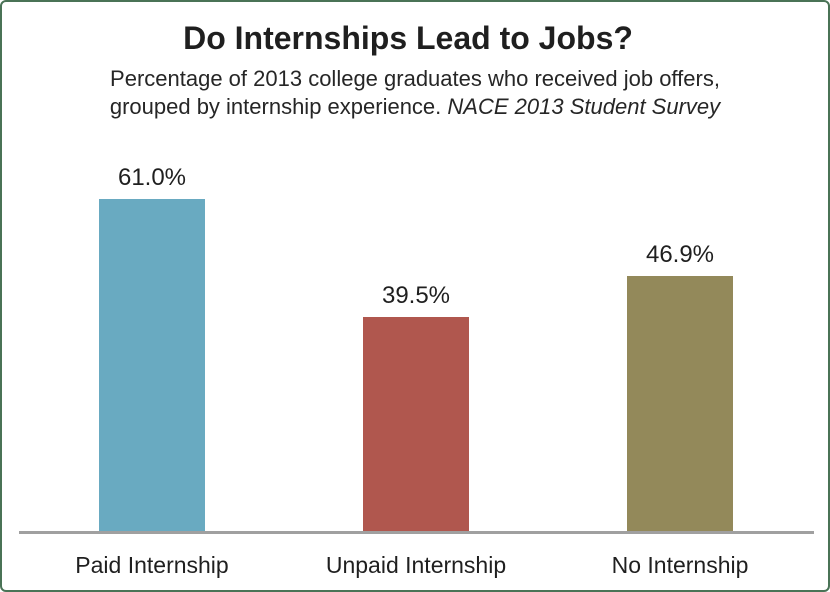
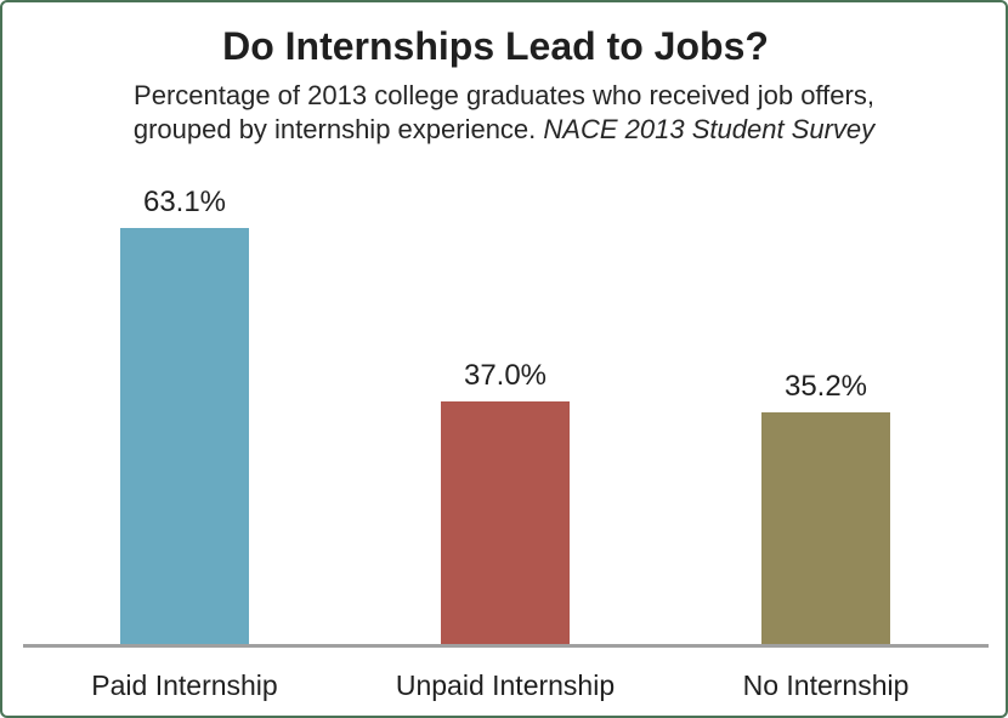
Paid Internship: 61.0% -> 63.1%
Unpaid Internship: 39.5% -> 37.0%
No Internship: 46.9% -> 35.2%
